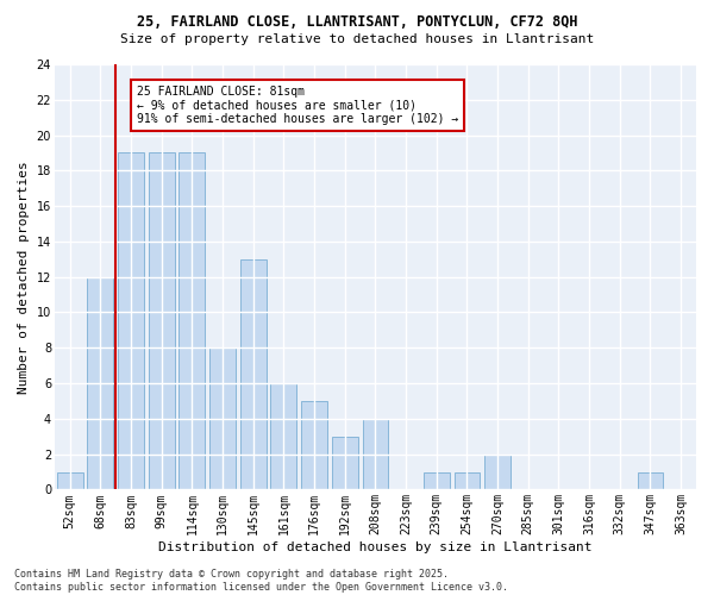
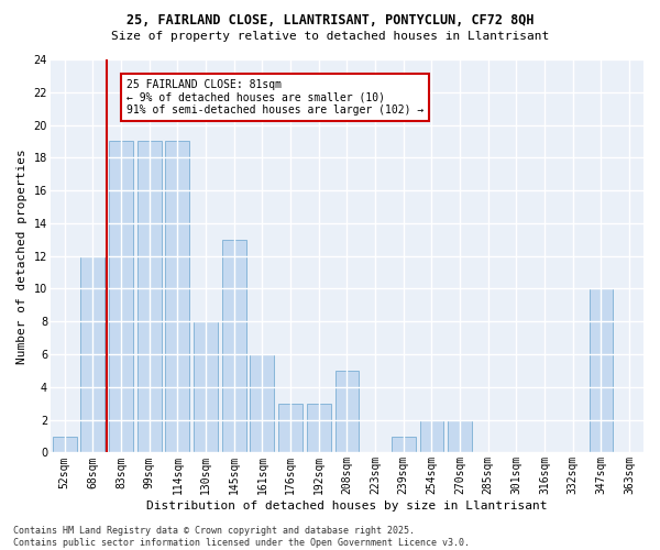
176sqm: 5 -> 3
208sqm: 4 -> 5
254sqm: 1 -> 2
347sqm: 1 -> 10
